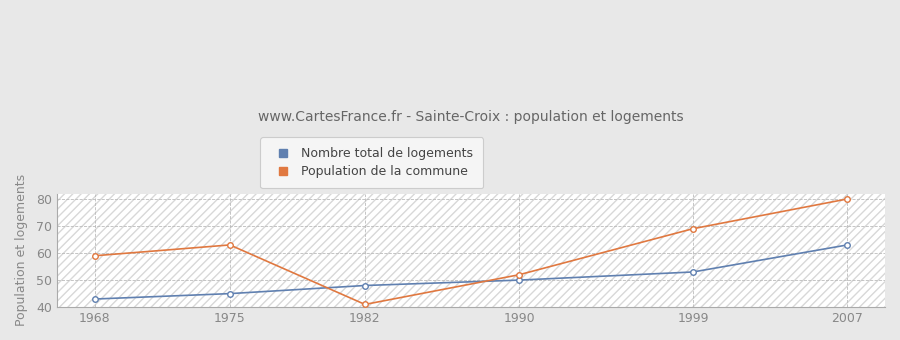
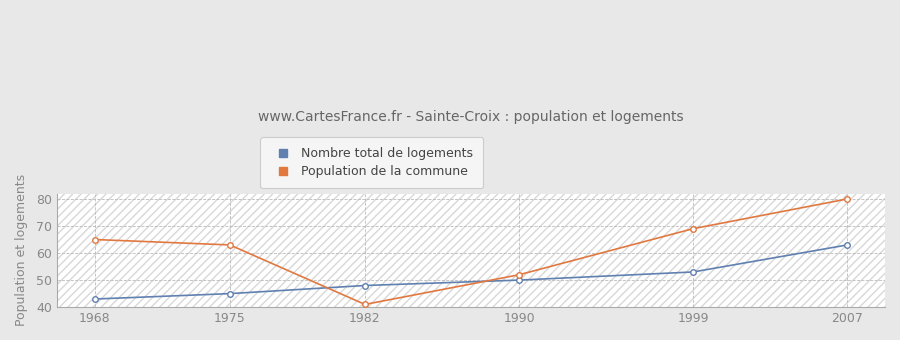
Population de la commune/1968: 59 -> 65
